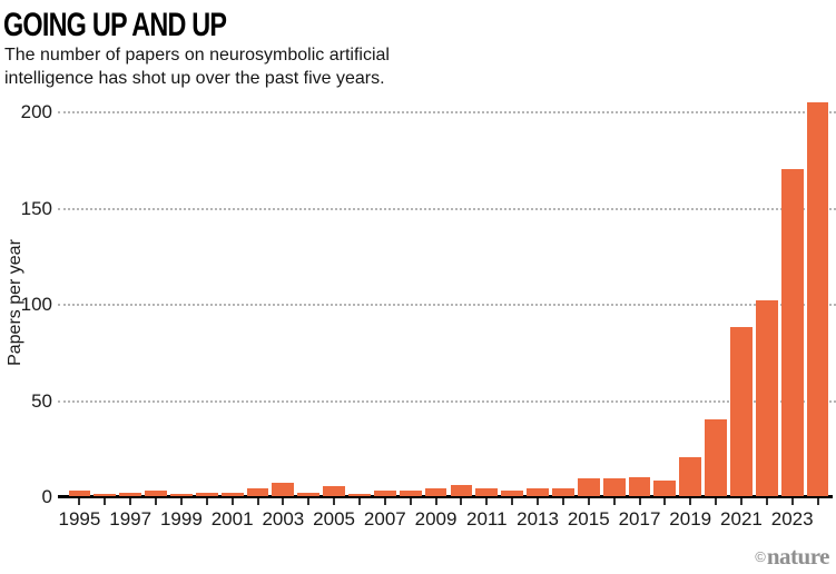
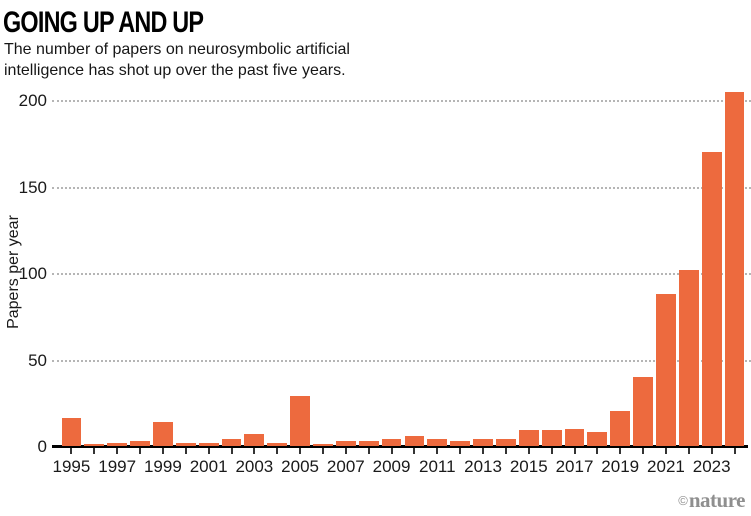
1995: 3 -> 16
1999: 1 -> 14
2005: 5 -> 29
